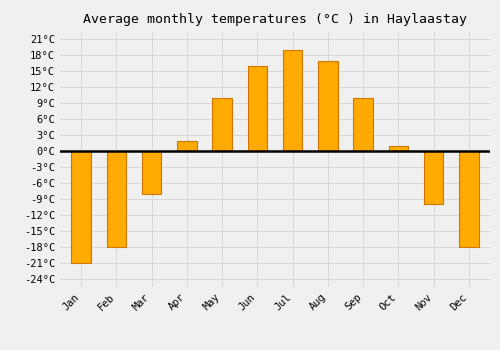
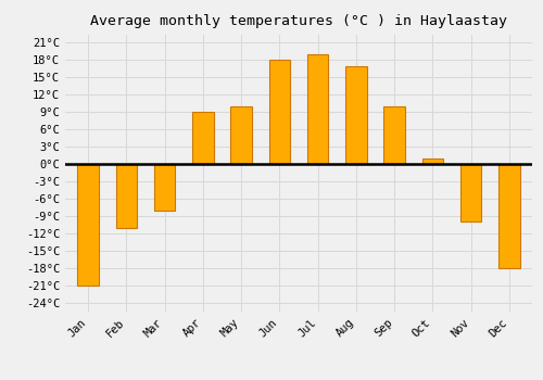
Feb: -18°C -> -11°C
Apr: 2°C -> 9°C
Jun: 16°C -> 18°C
